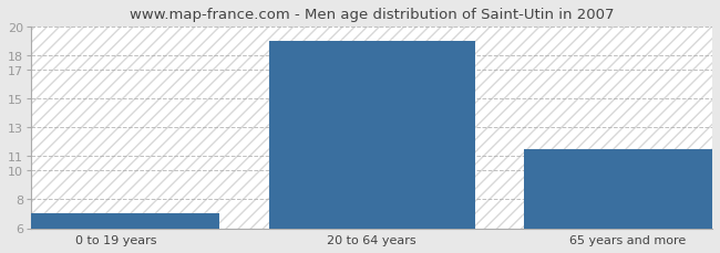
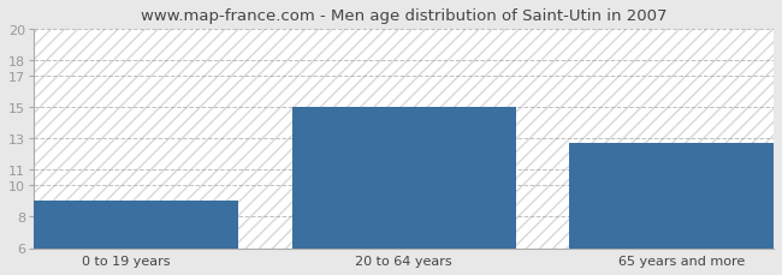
0 to 19 years: 7.0 -> 9.0
20 to 64 years: 19.0 -> 15.0
65 years and more: 11.5 -> 12.7
